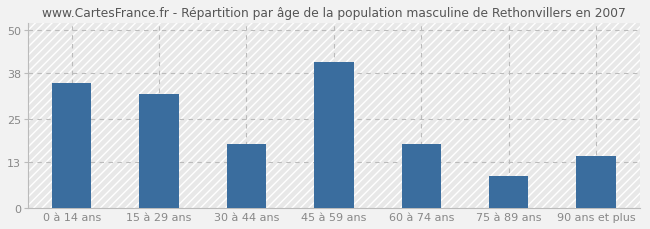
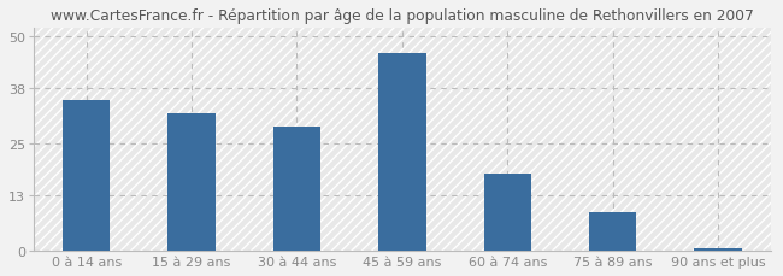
30 à 44 ans: 18.0 -> 29.0
45 à 59 ans: 41.0 -> 46.0
90 ans et plus: 14.5 -> 0.5
